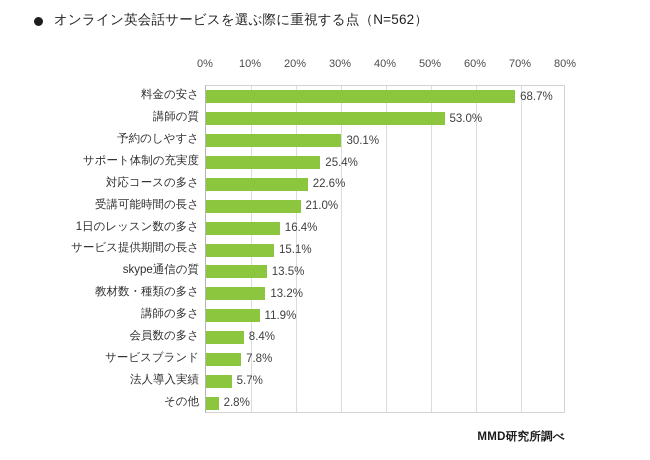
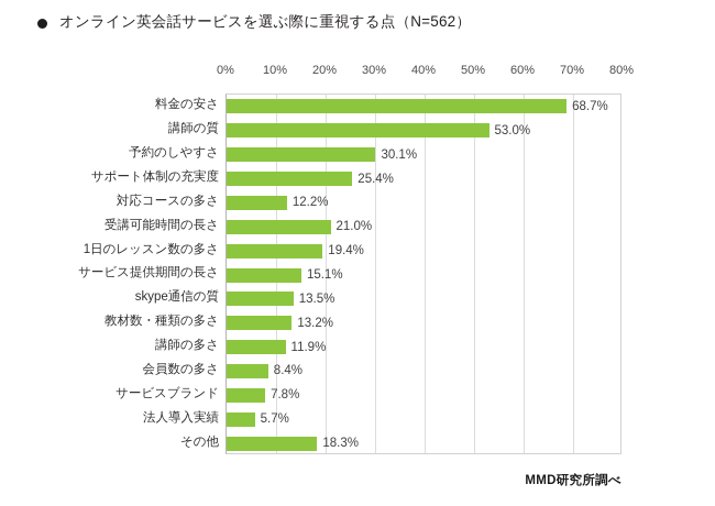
対応コースの多さ: 22.6% -> 12.2%
1日のレッスン数の多さ: 16.4% -> 19.4%
その他: 2.8% -> 18.3%
